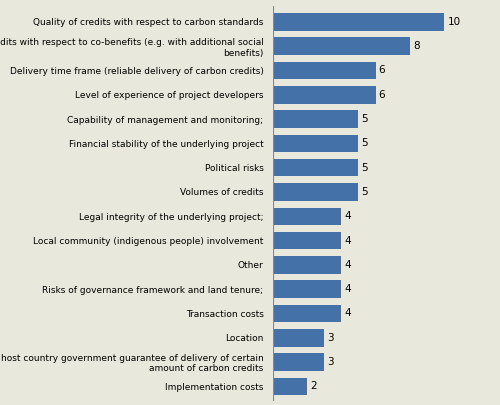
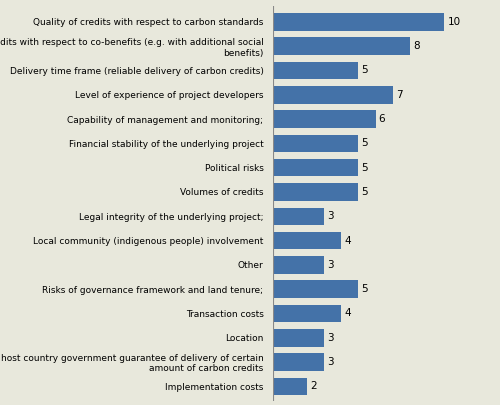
Delivery time frame (reliable delivery of carbon credits): 6 -> 5
Level of experience of project developers: 6 -> 7
Capability of management and monitoring;: 5 -> 6
Legal integrity of the underlying project;: 4 -> 3
Other: 4 -> 3
Risks of governance framework and land tenure;: 4 -> 5
